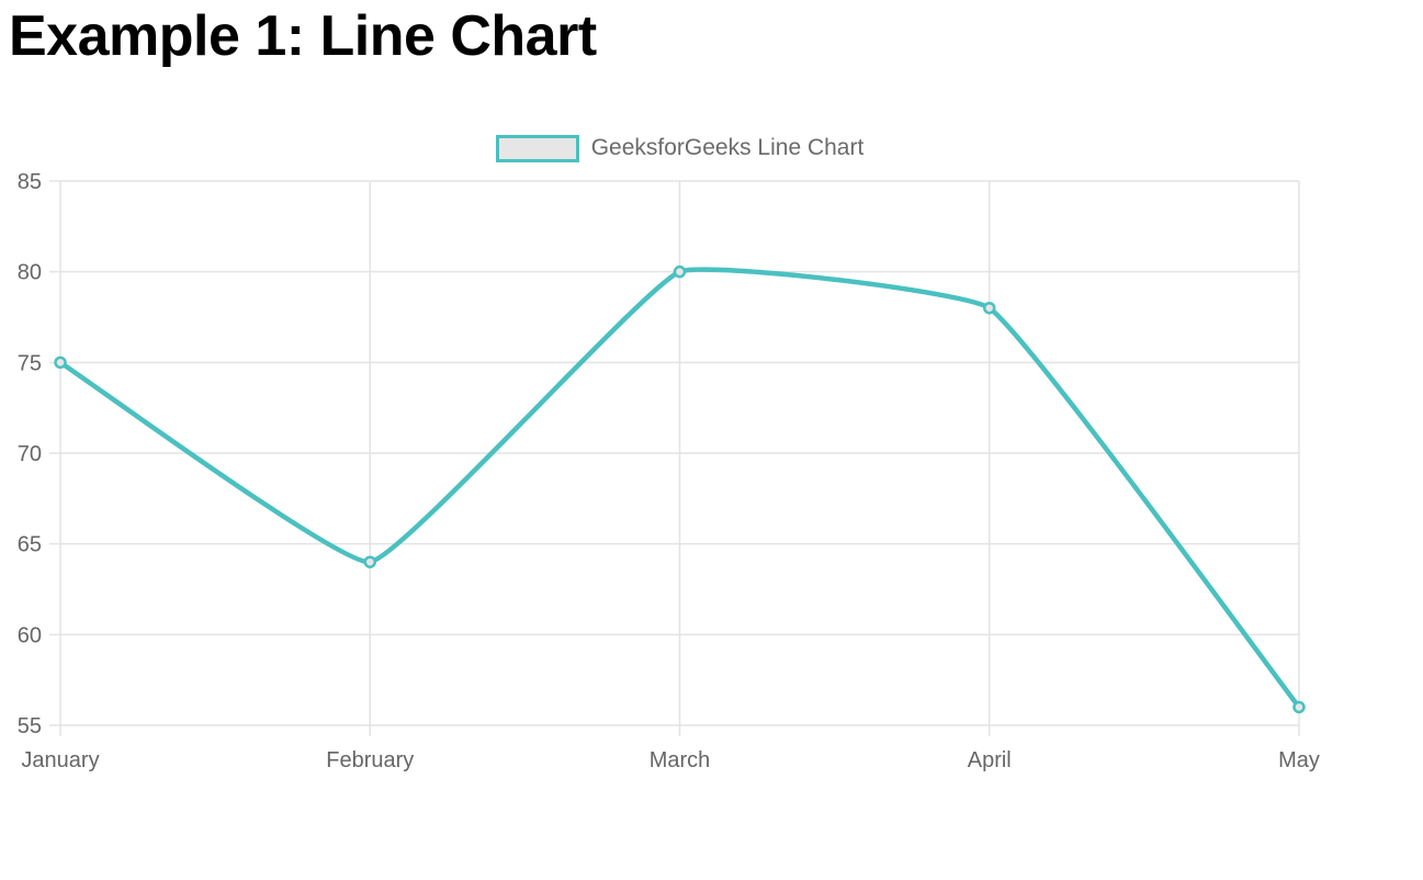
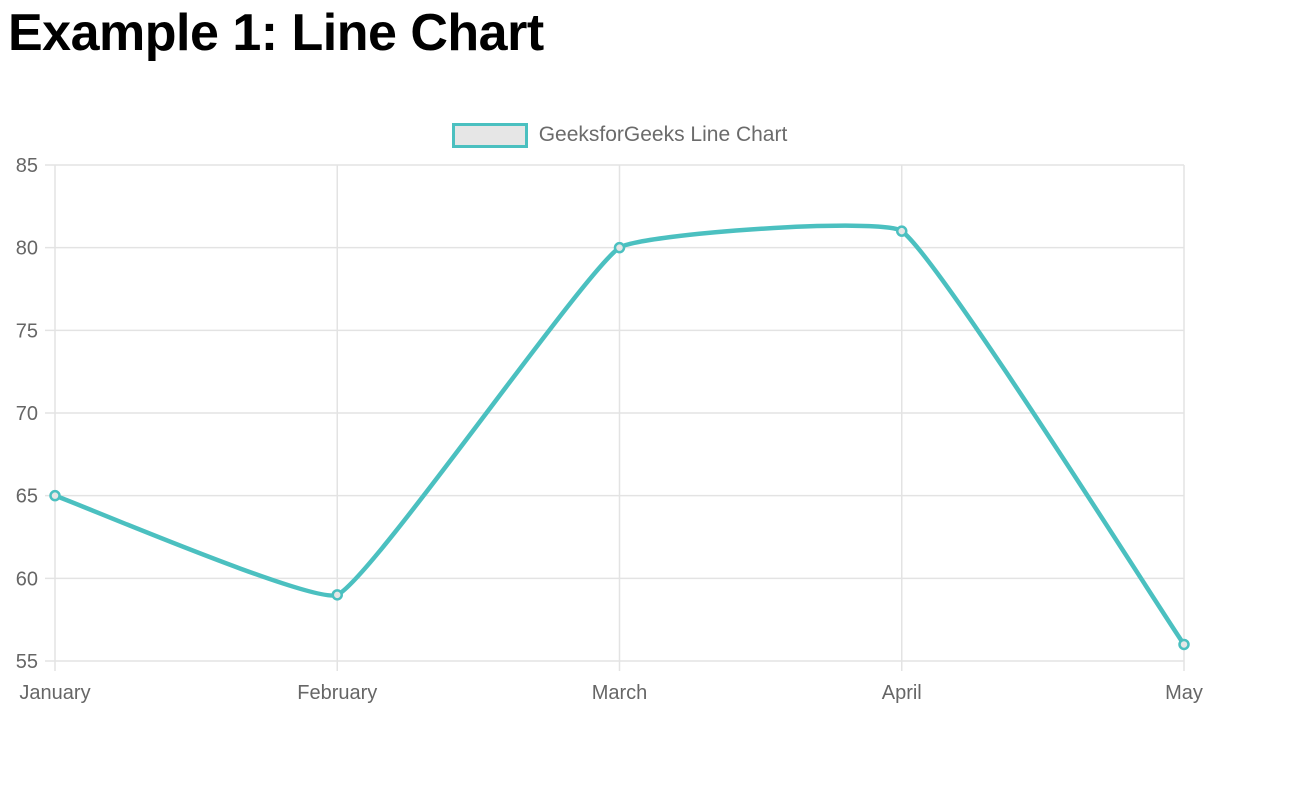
January: 75 -> 65
February: 64 -> 59
April: 78 -> 81
